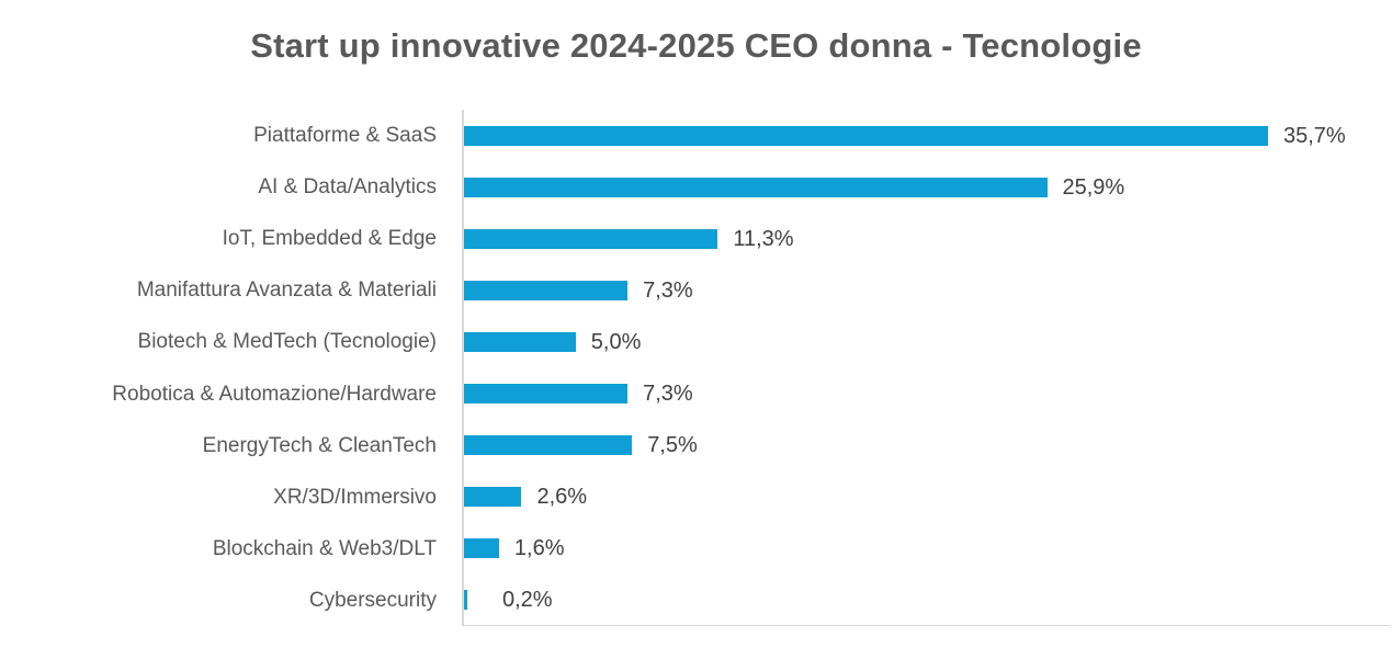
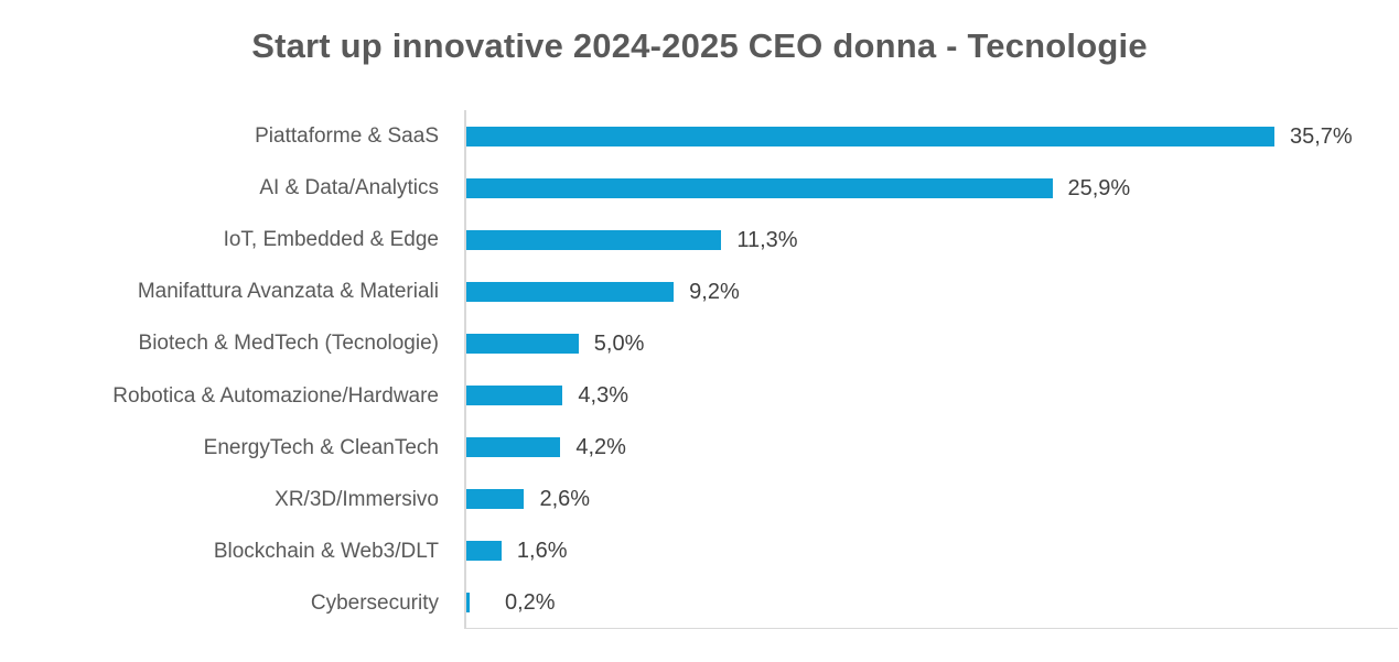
Manifattura Avanzata & Materiali: 7,3% -> 9,2%
Robotica & Automazione/Hardware: 7,3% -> 4,3%
EnergyTech & CleanTech: 7,5% -> 4,2%
